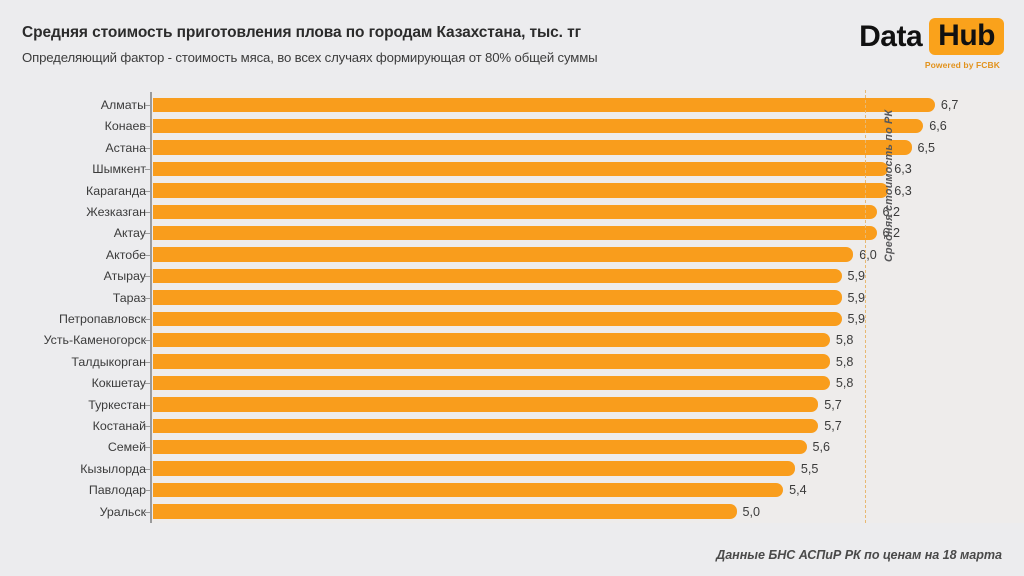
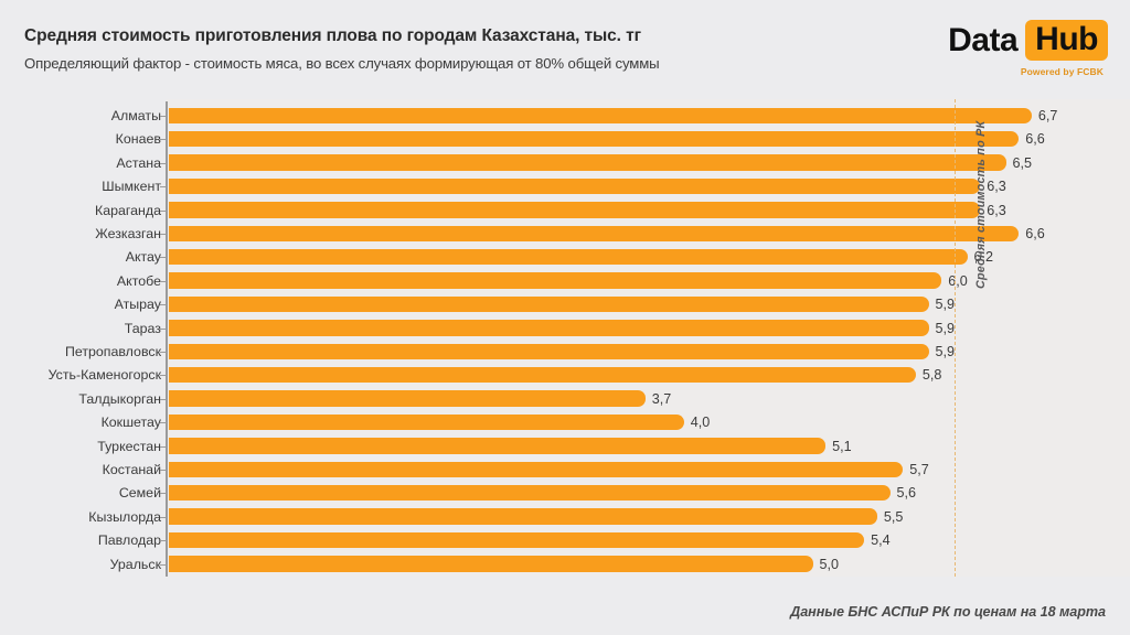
Жезказган: 6,2 -> 6,6
Талдыкорган: 5,8 -> 3,7
Кокшетау: 5,8 -> 4,0
Туркестан: 5,7 -> 5,1
